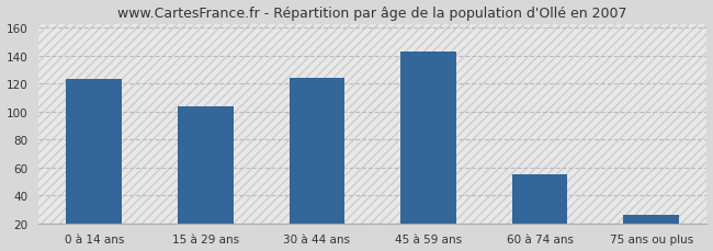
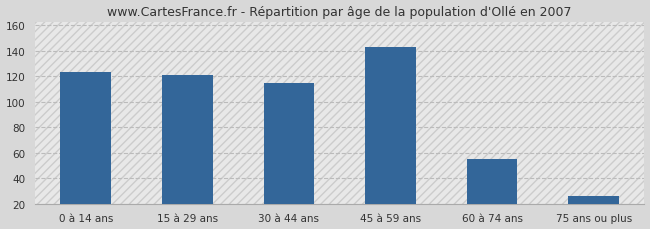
15 à 29 ans: 104 -> 121
30 à 44 ans: 124 -> 115
